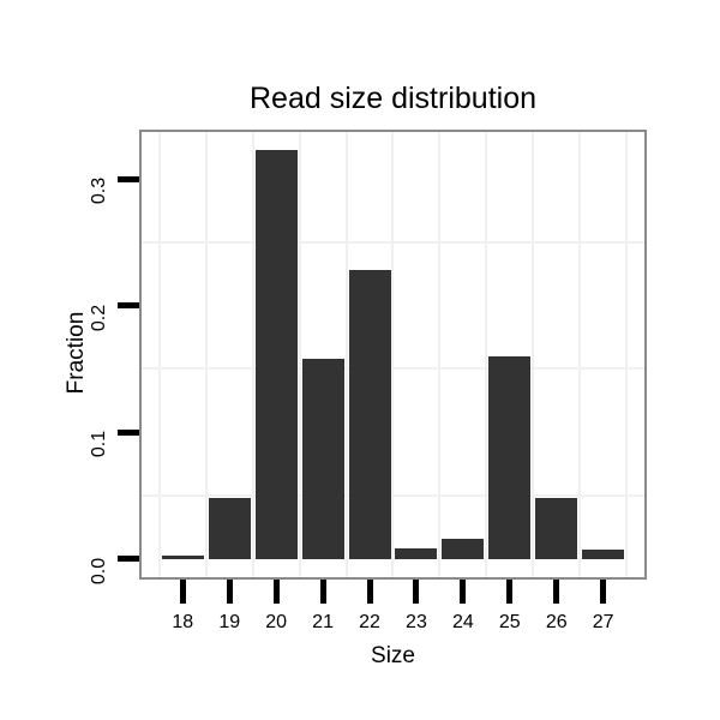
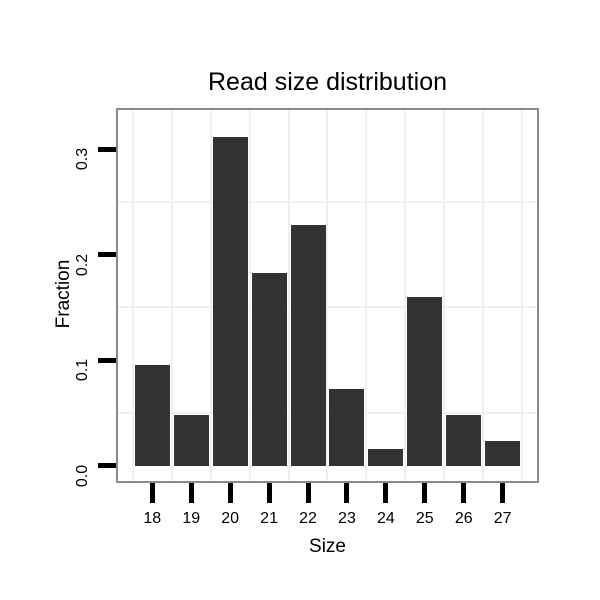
18: 0.003 -> 0.096
20: 0.323 -> 0.312
21: 0.158 -> 0.183
23: 0.009 -> 0.073
27: 0.008 -> 0.024
